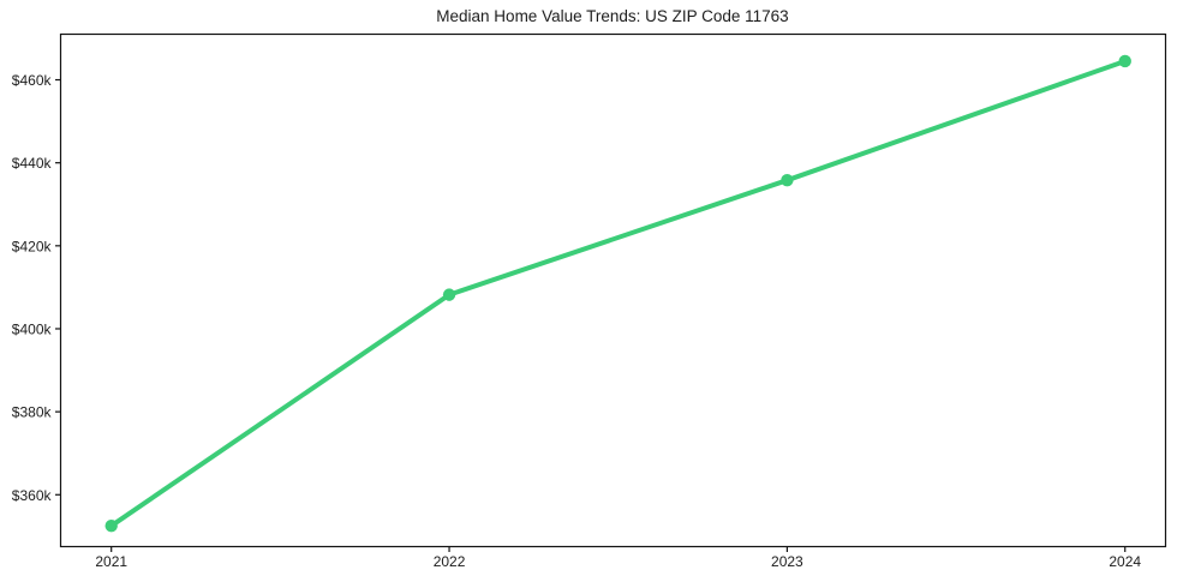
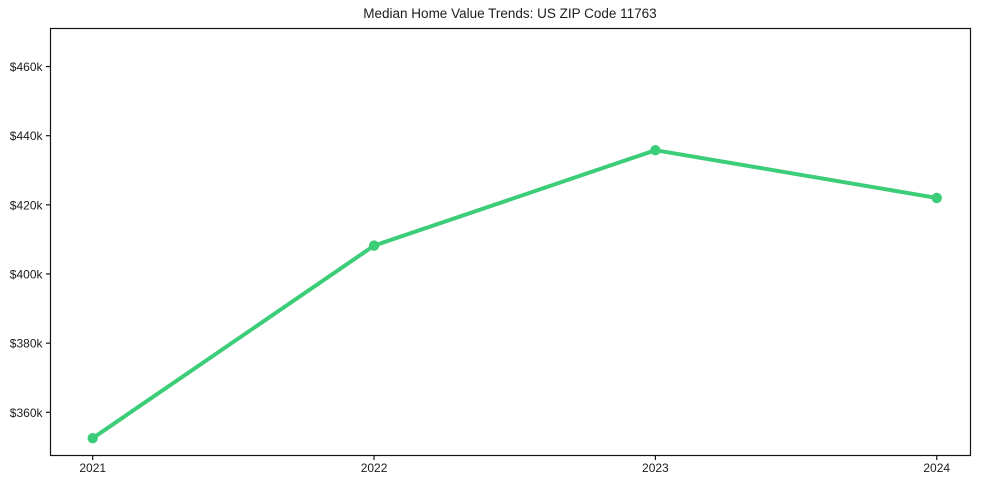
2024: $464k -> $422k
